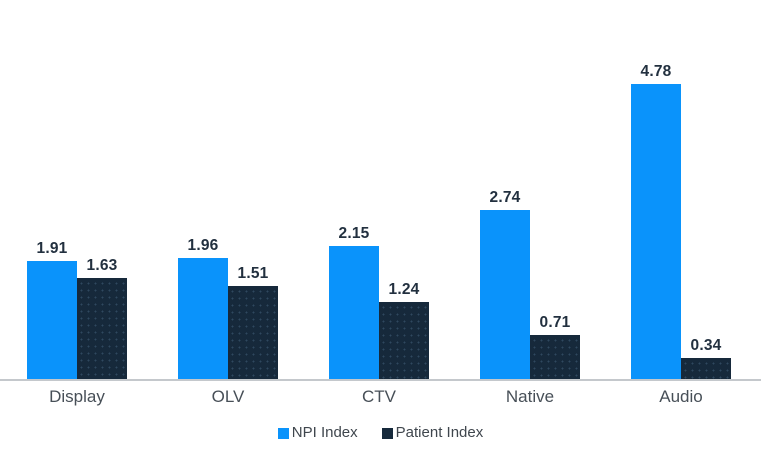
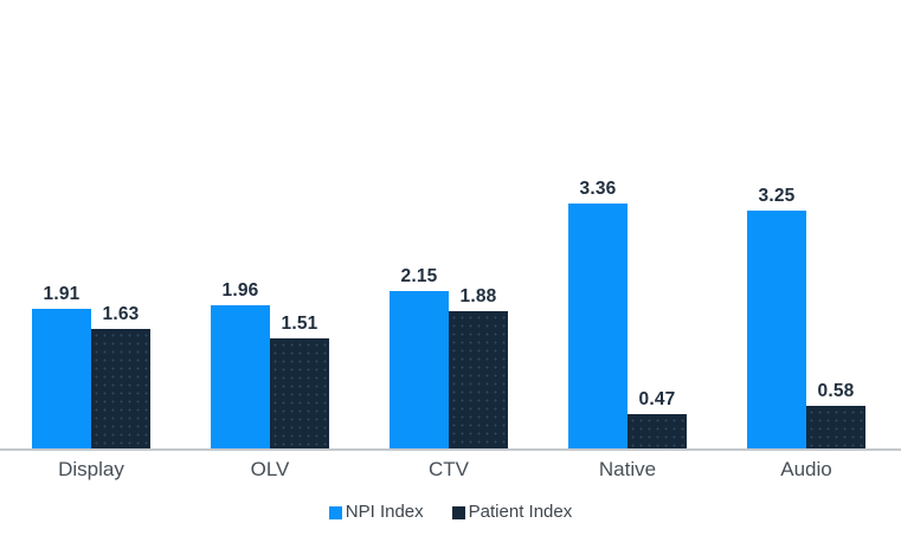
Patient Index/CTV: 1.24 -> 1.88
NPI Index/Native: 2.74 -> 3.36
Patient Index/Native: 0.71 -> 0.47
NPI Index/Audio: 4.78 -> 3.25
Patient Index/Audio: 0.34 -> 0.58
